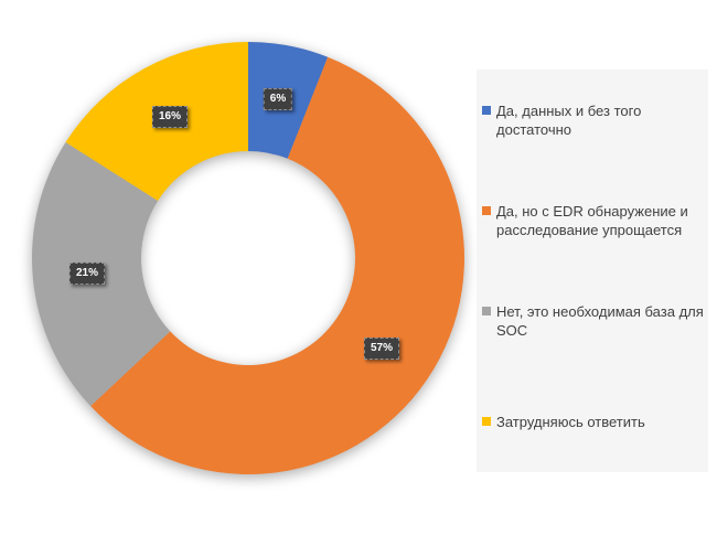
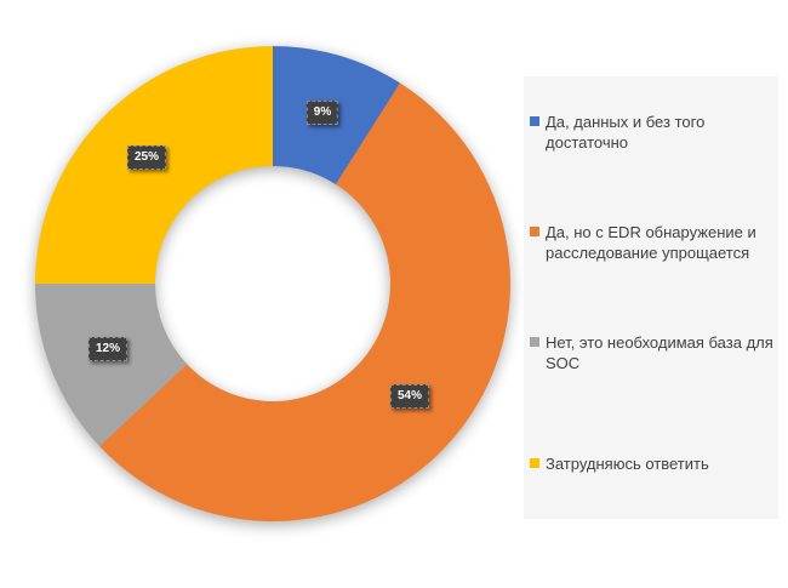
Да, данных и без того достаточно: 6% -> 9%
Да, но с EDR обнаружение и расследование упрощается: 57% -> 54%
Нет, это необходимая база для SOC: 21% -> 12%
Затрудняюсь ответить: 16% -> 25%
